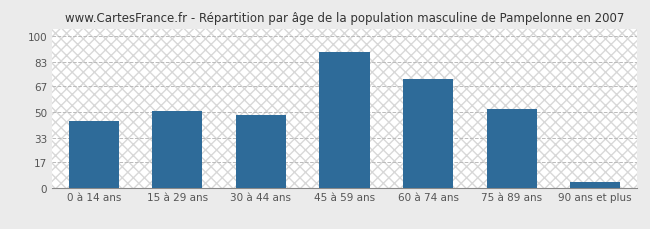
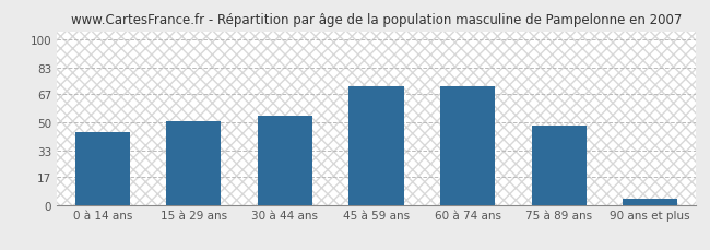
30 à 44 ans: 48 -> 54
45 à 59 ans: 90 -> 72
75 à 89 ans: 52 -> 48
